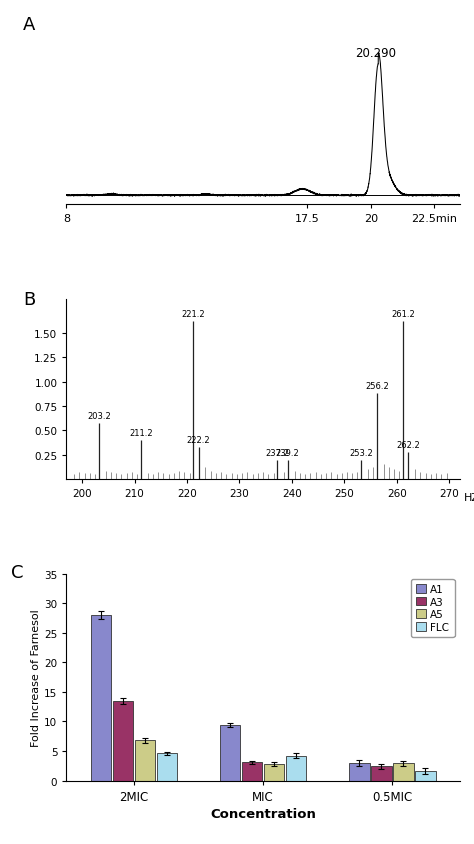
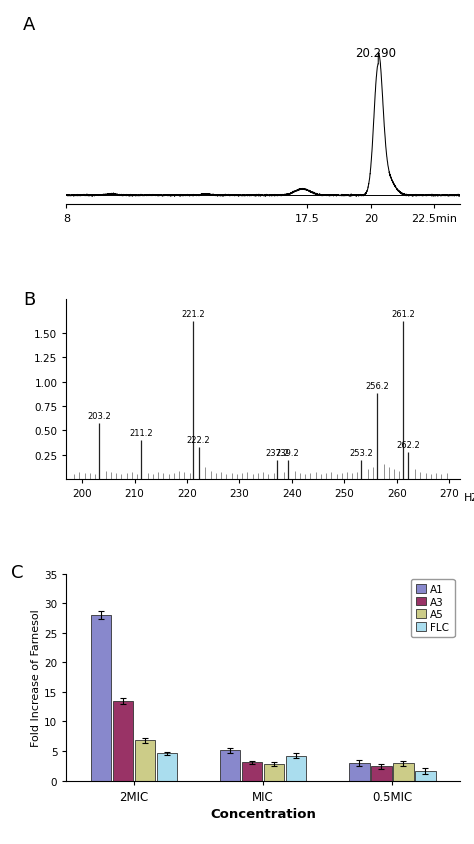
A1/MIC: 9.4 -> 5.1
